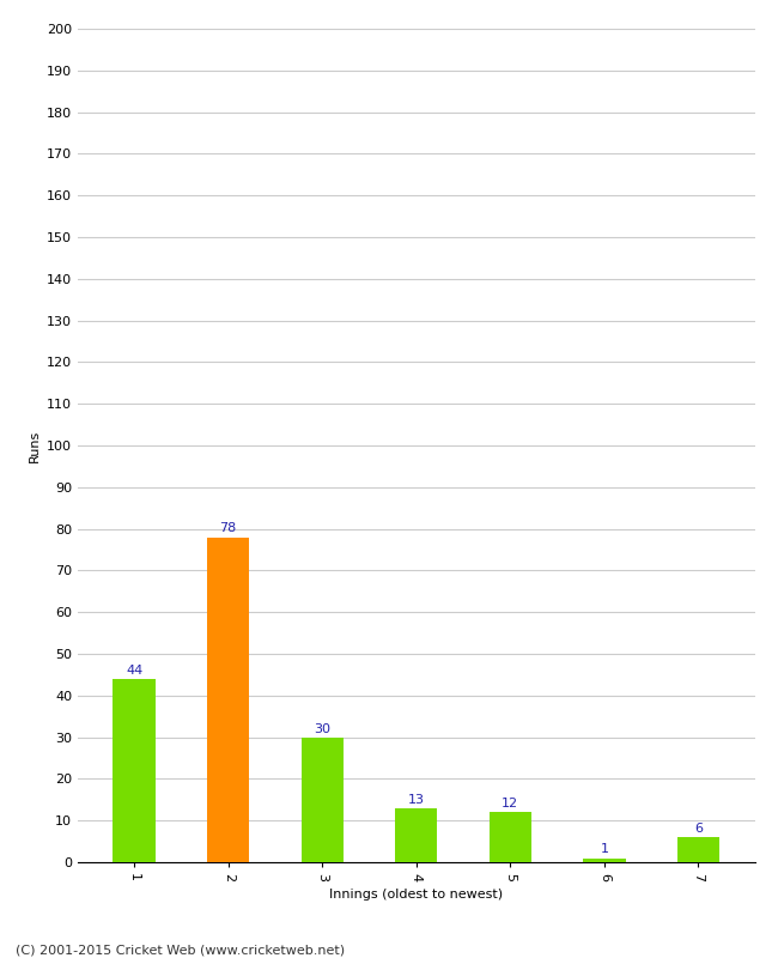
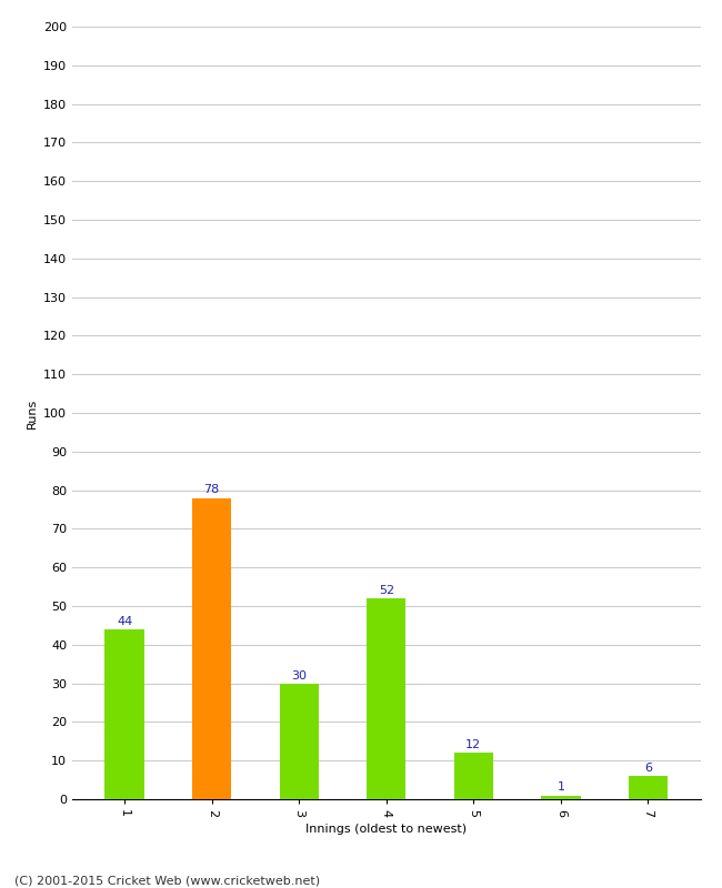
4: 13 -> 52
